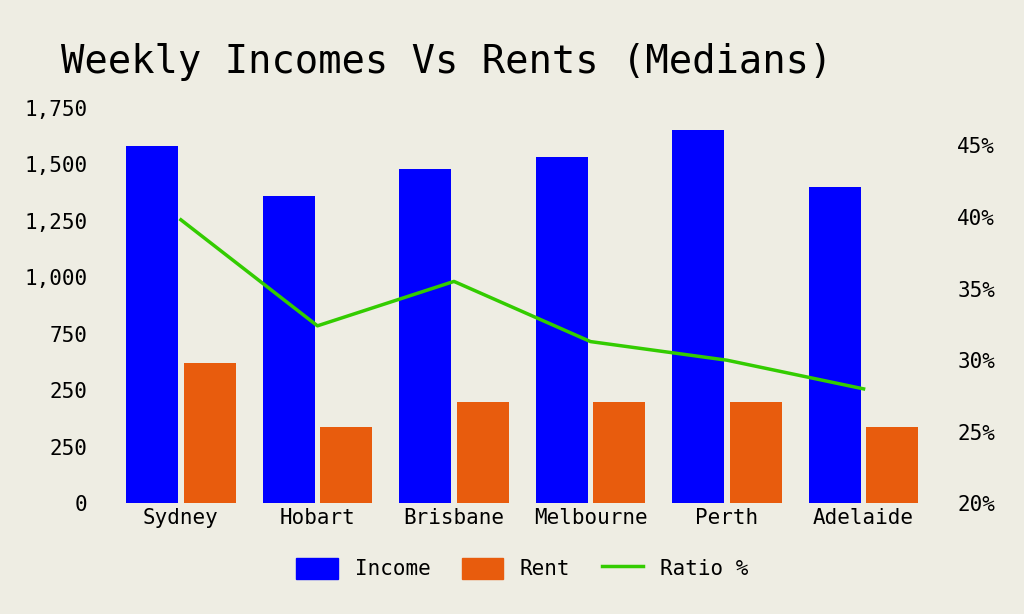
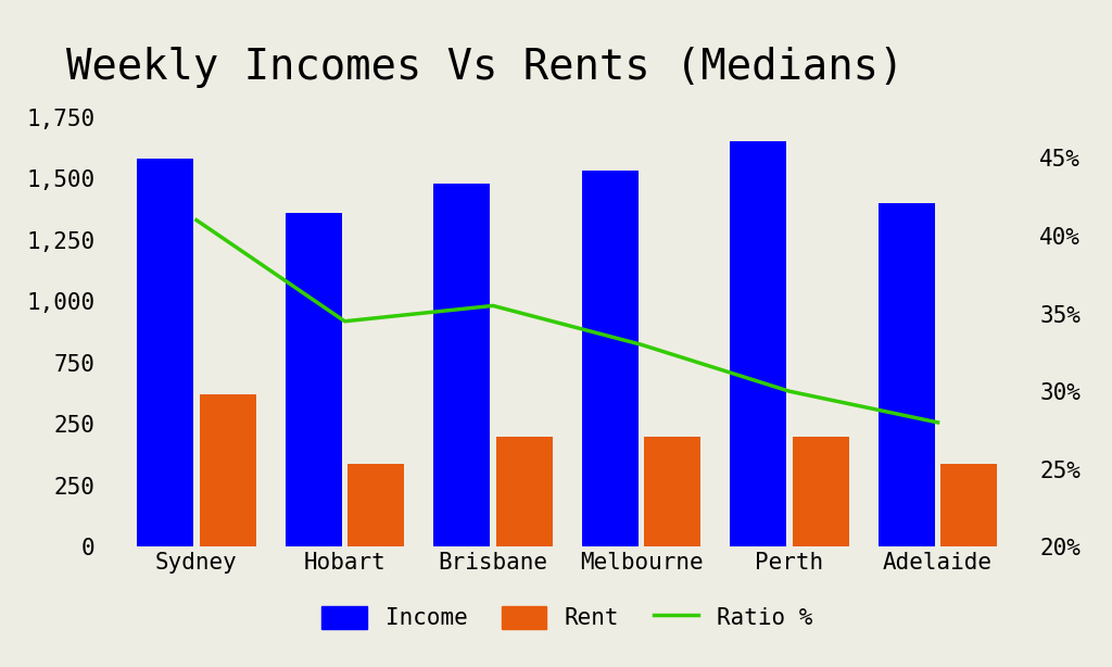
Ratio %/Sydney: 39.8% -> 41.0%
Ratio %/Hobart: 32.4% -> 34.5%
Ratio %/Melbourne: 31.3% -> 33.0%
